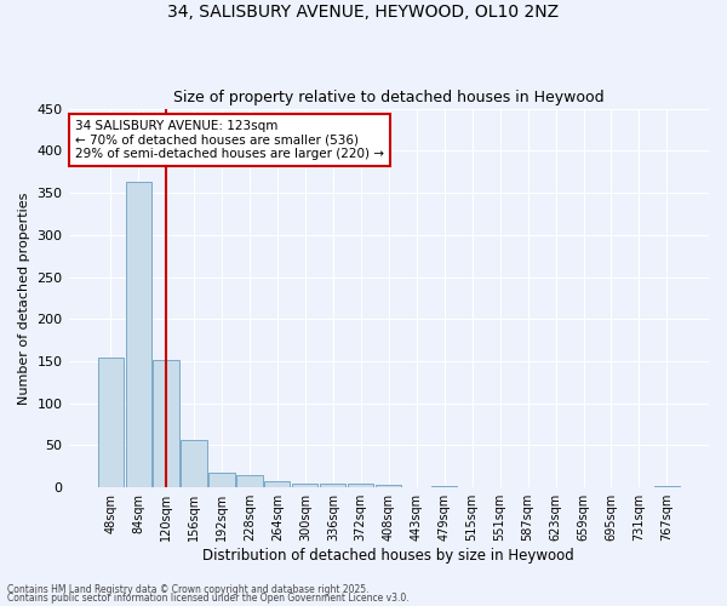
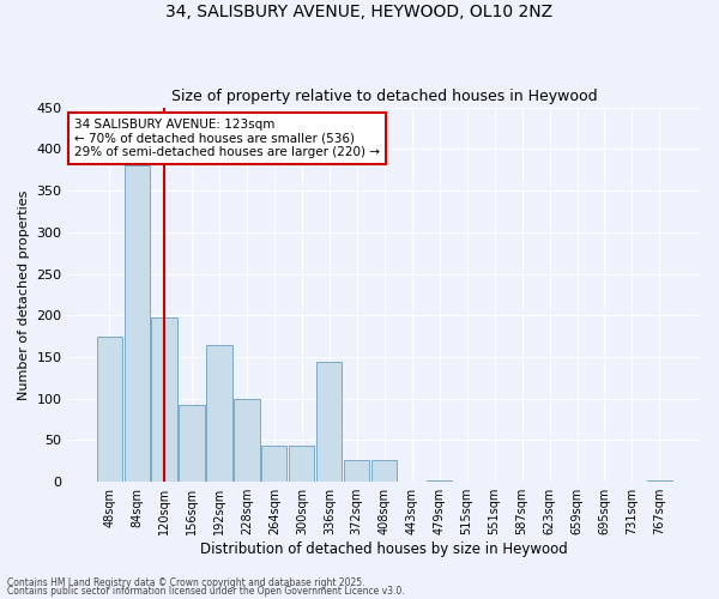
48sqm: 155 -> 174
84sqm: 363 -> 380
120sqm: 152 -> 198
156sqm: 57 -> 92
192sqm: 18 -> 164
228sqm: 14 -> 100
264sqm: 7 -> 44
300sqm: 5 -> 44
336sqm: 5 -> 144
372sqm: 5 -> 26
408sqm: 3 -> 26
